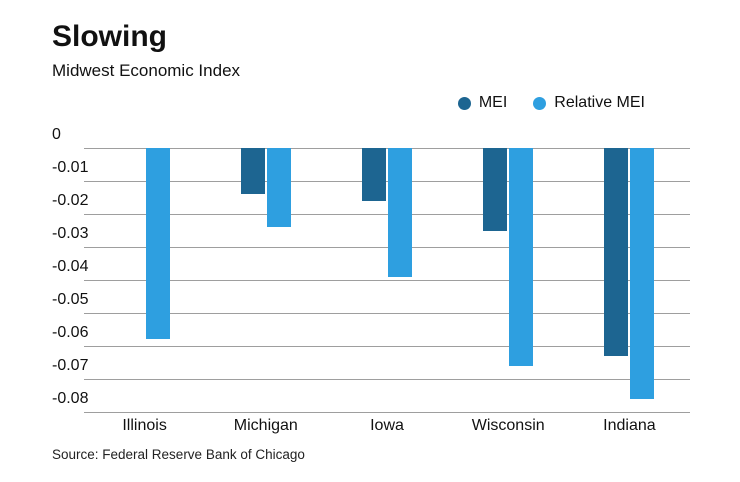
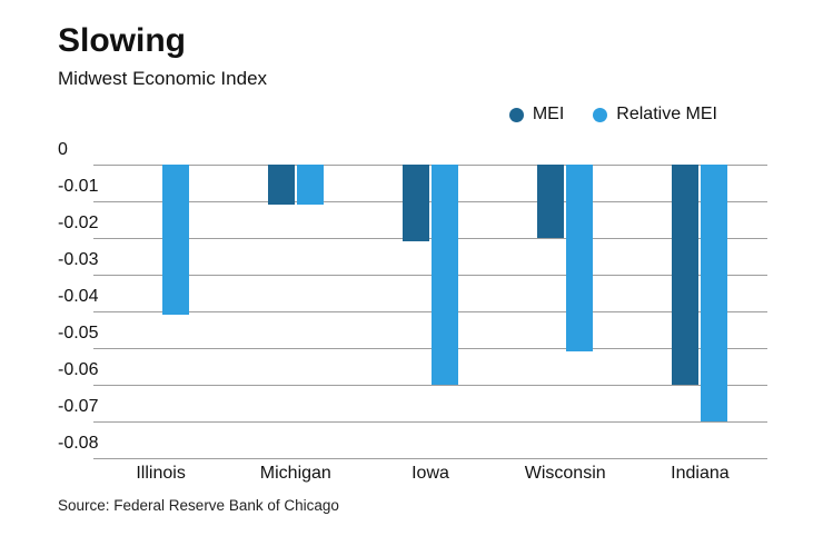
Relative MEI/Illinois: -0.058 -> -0.041
MEI/Michigan: -0.014 -> -0.011
Relative MEI/Michigan: -0.024 -> -0.011
MEI/Iowa: -0.016 -> -0.021
Relative MEI/Iowa: -0.039 -> -0.060
MEI/Wisconsin: -0.025 -> -0.020
Relative MEI/Wisconsin: -0.066 -> -0.051
MEI/Indiana: -0.063 -> -0.060
Relative MEI/Indiana: -0.076 -> -0.070
